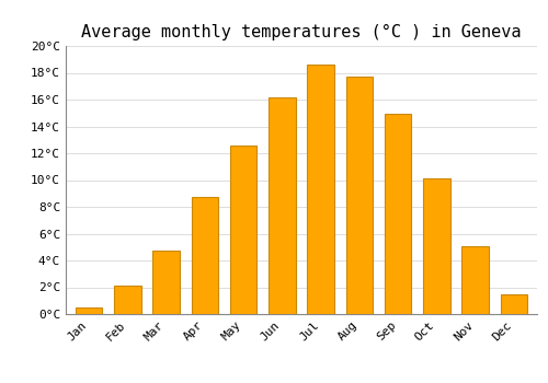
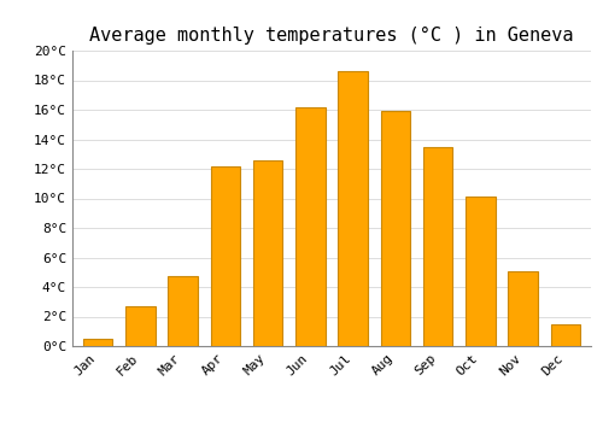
Feb: 2.1°C -> 2.7°C
Apr: 8.7°C -> 12.2°C
Aug: 17.7°C -> 15.9°C
Sep: 14.9°C -> 13.5°C
